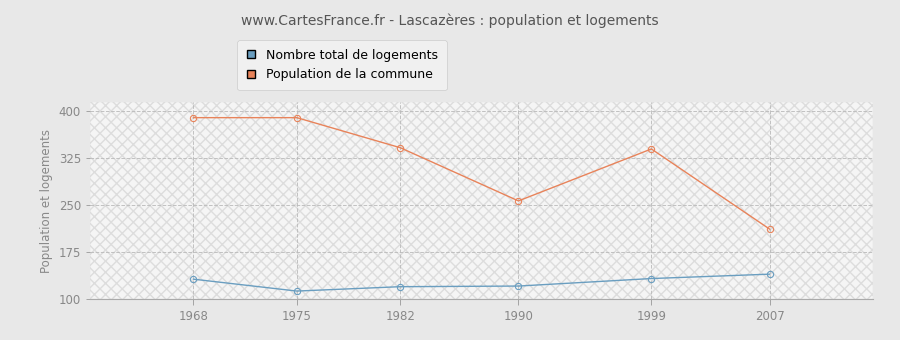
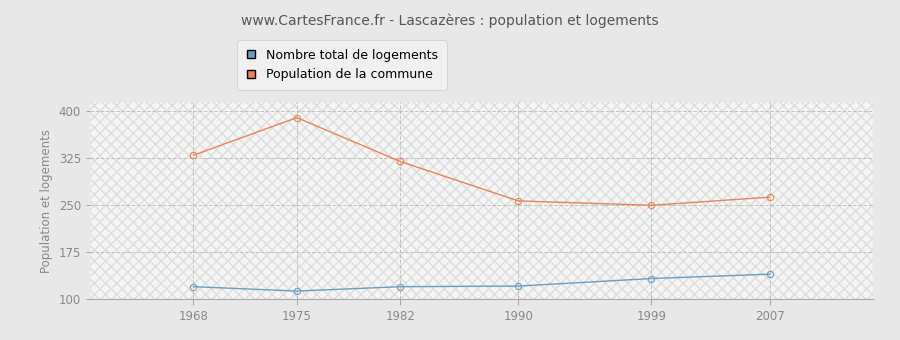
Nombre total de logements/1968: 132 -> 120
Population de la commune/1968: 390 -> 330
Population de la commune/1982: 342 -> 320
Population de la commune/1999: 340 -> 250
Population de la commune/2007: 212 -> 263
